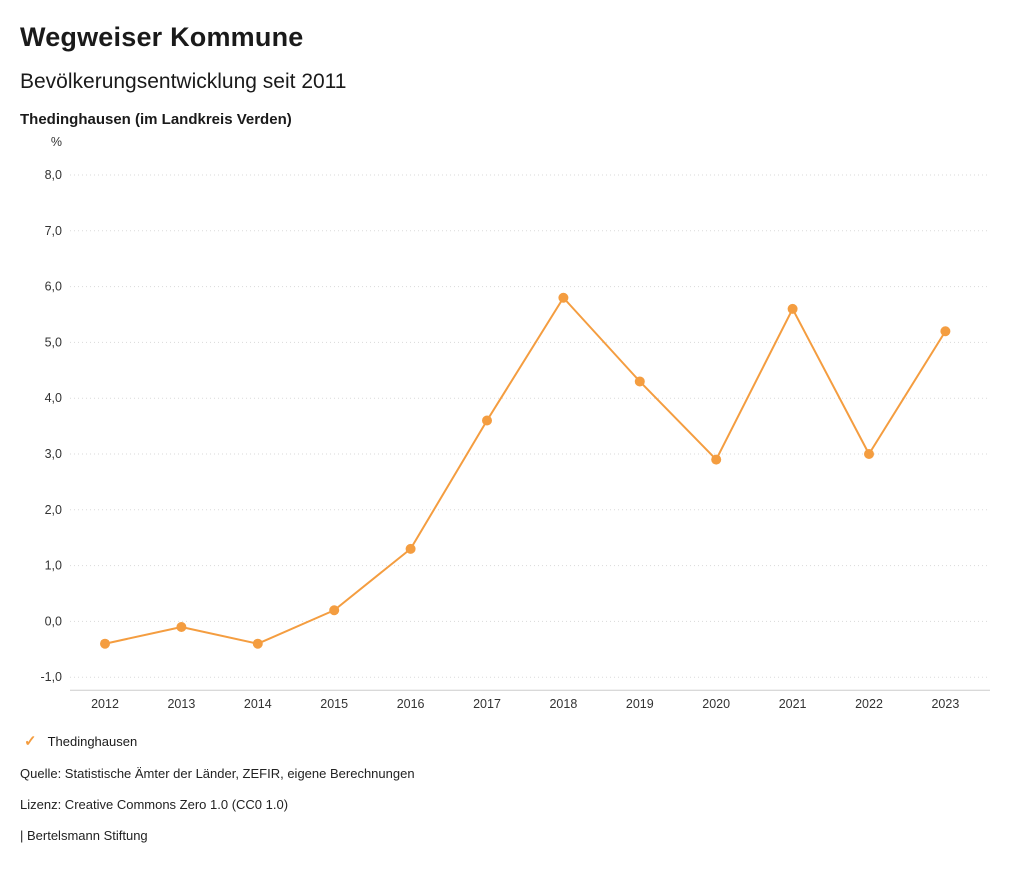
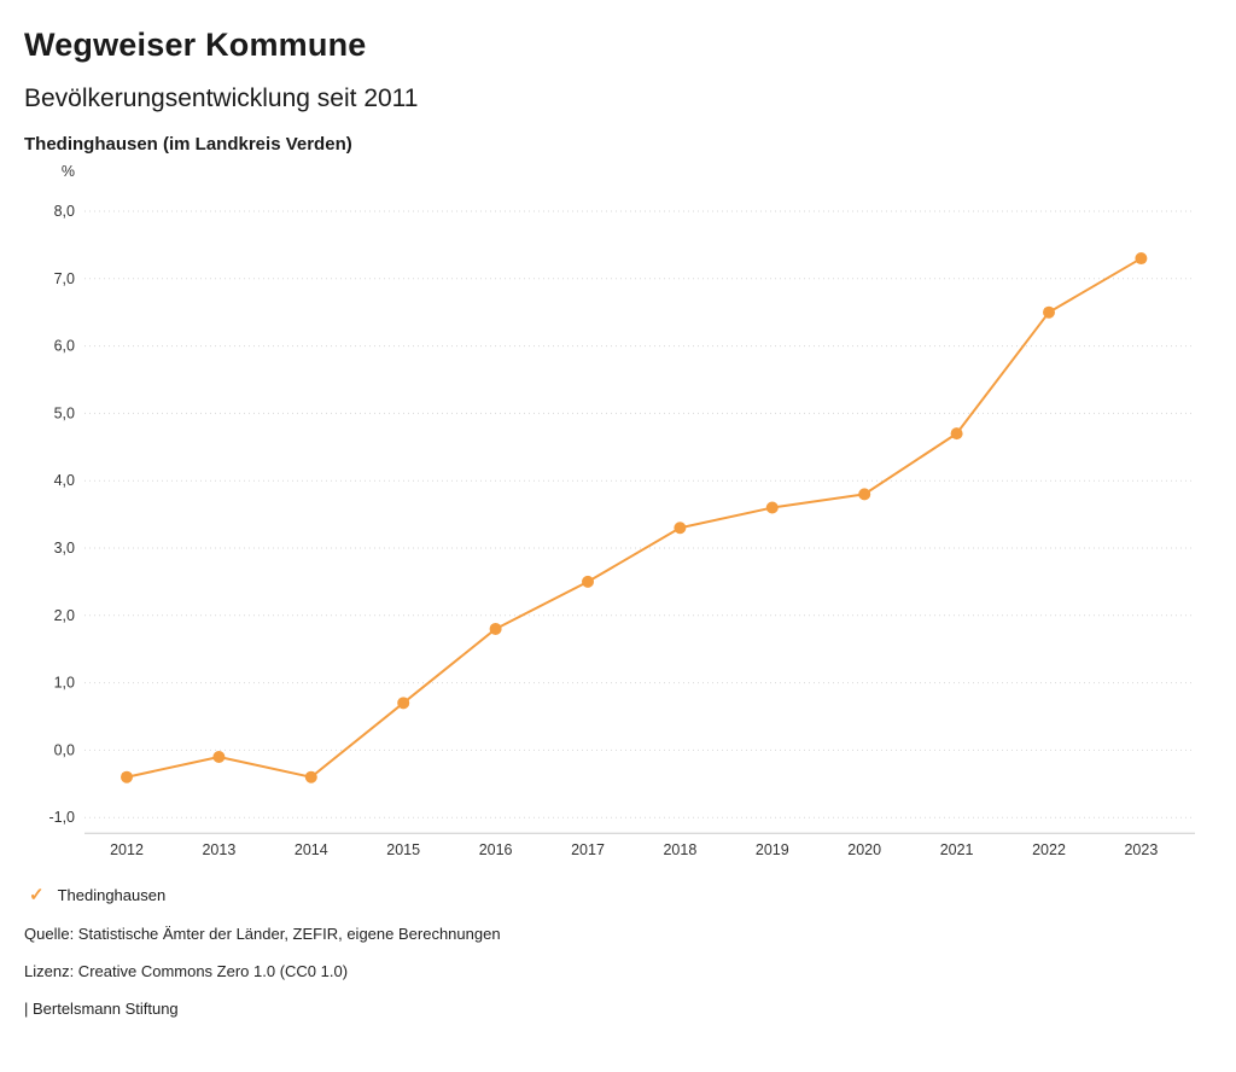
2015: 0,2 -> 0,7
2016: 1,3 -> 1,8
2017: 3,6 -> 2,5
2018: 5,8 -> 3,3
2019: 4,3 -> 3,6
2020: 2,9 -> 3,8
2021: 5,6 -> 4,7
2022: 3,0 -> 6,5
2023: 5,2 -> 7,3
